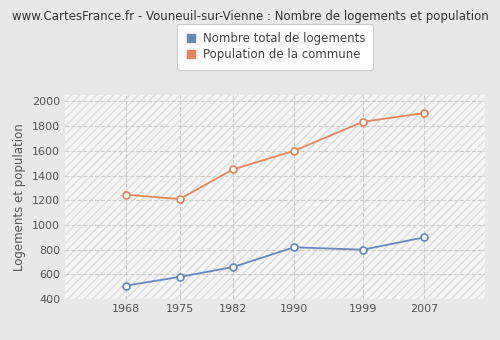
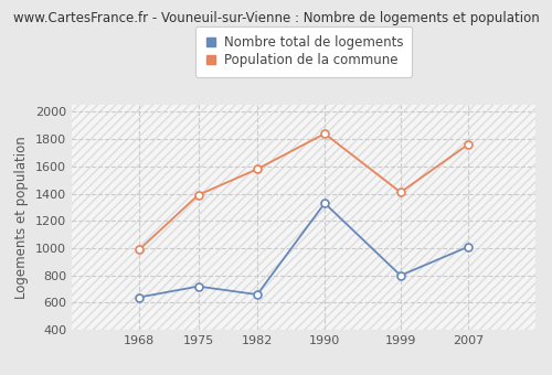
Nombre total de logements/1968: 510 -> 640
Population de la commune/1968: 1240 -> 990
Nombre total de logements/1975: 580 -> 720
Population de la commune/1975: 1210 -> 1390
Population de la commune/1982: 1450 -> 1580
Nombre total de logements/1990: 820 -> 1330
Population de la commune/1990: 1600 -> 1840
Population de la commune/1999: 1840 -> 1410
Nombre total de logements/2007: 900 -> 1010
Population de la commune/2007: 1900 -> 1760
